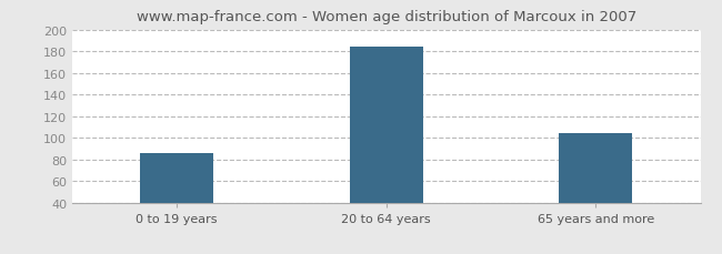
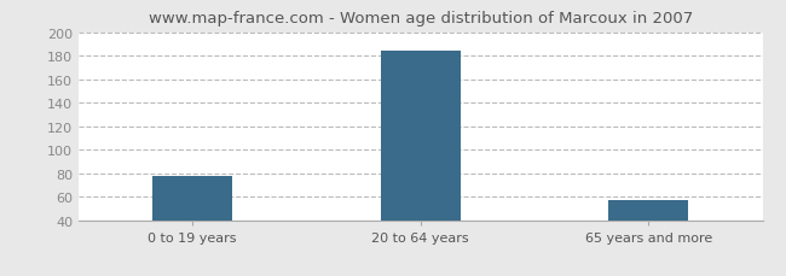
0 to 19 years: 86 -> 78
65 years and more: 104 -> 57
